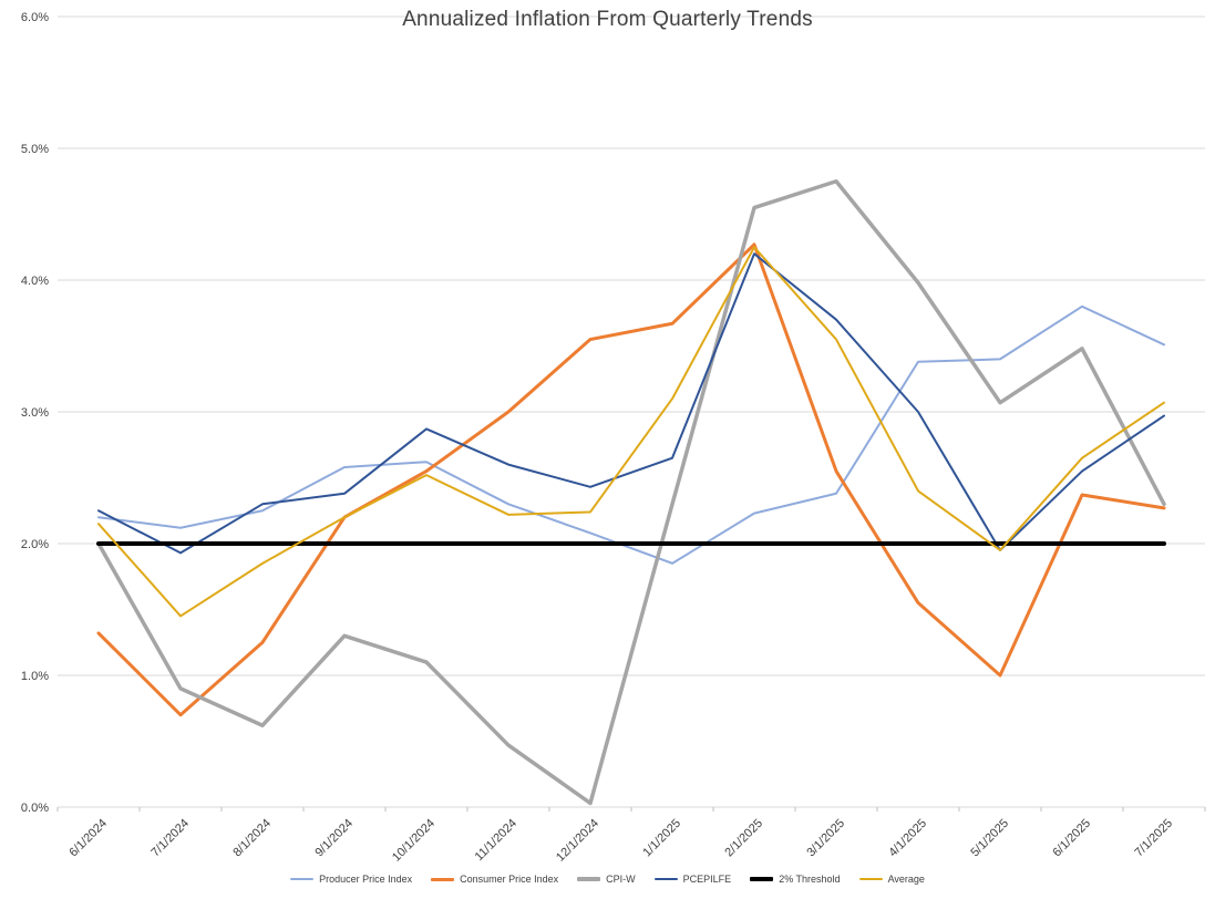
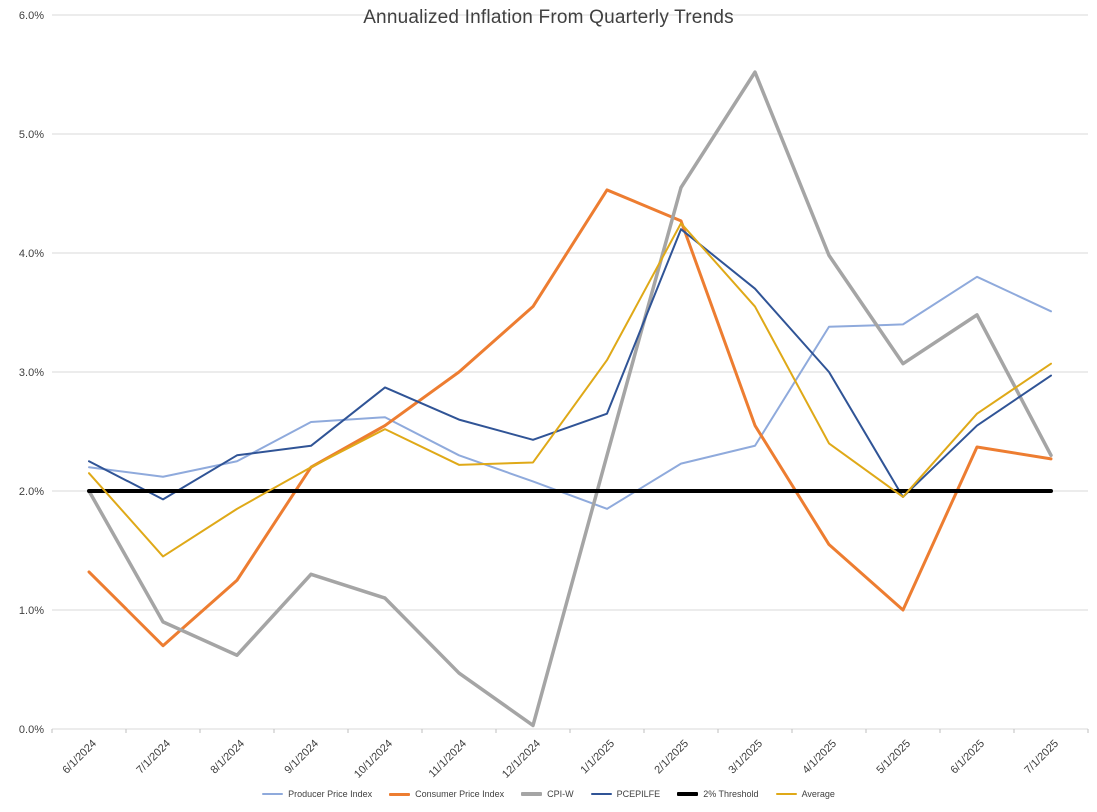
Consumer Price Index/1/1/2025: 3.67% -> 4.53%
CPI-W/3/1/2025: 4.75% -> 5.52%
